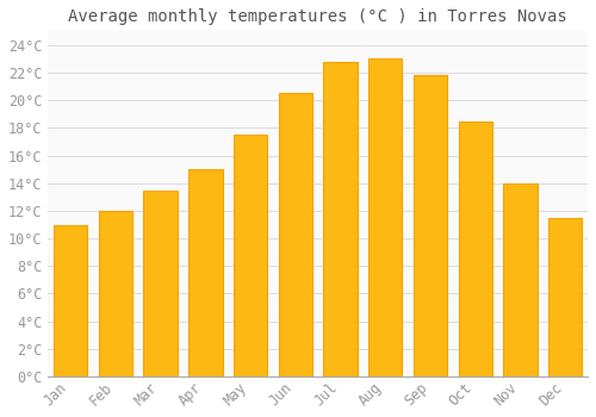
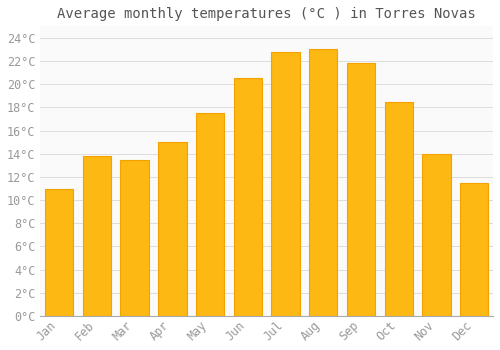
Feb: 12.0°C -> 13.8°C
